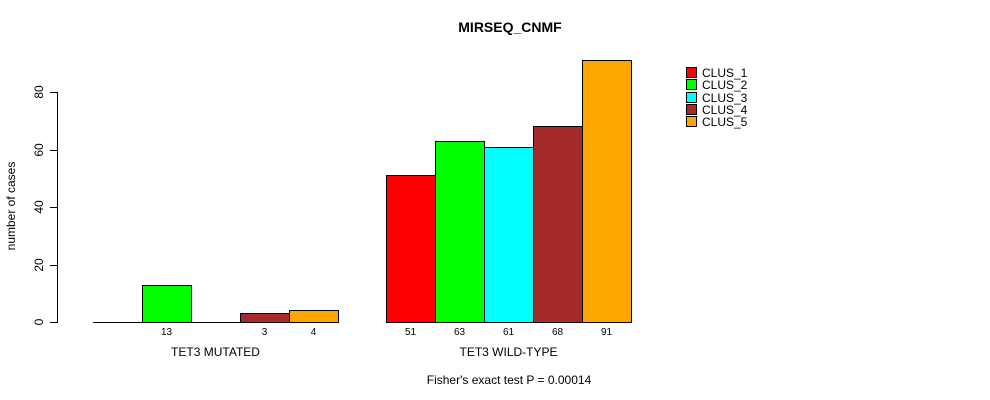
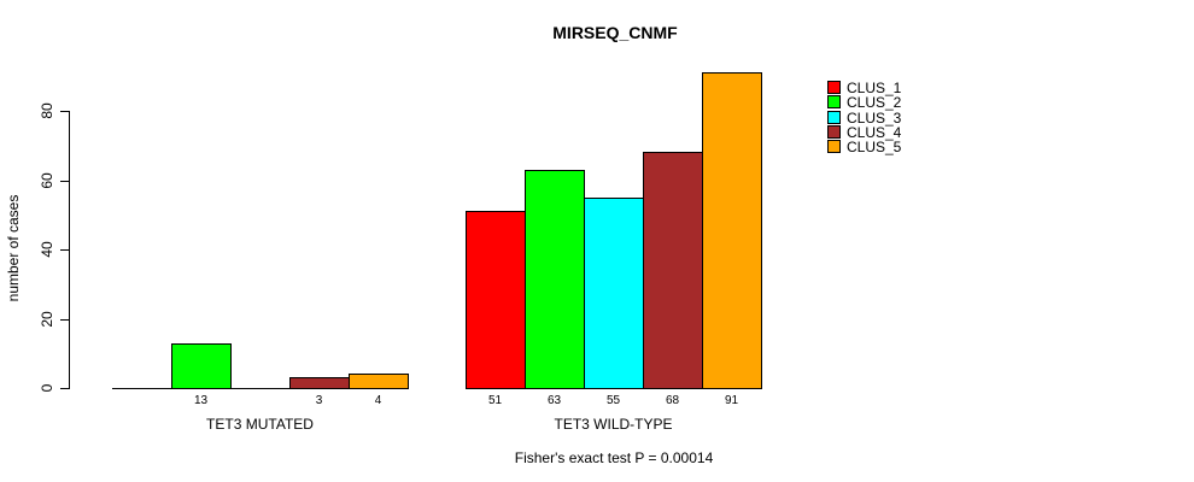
CLUS_3/TET3 WILD-TYPE: 61 -> 55
